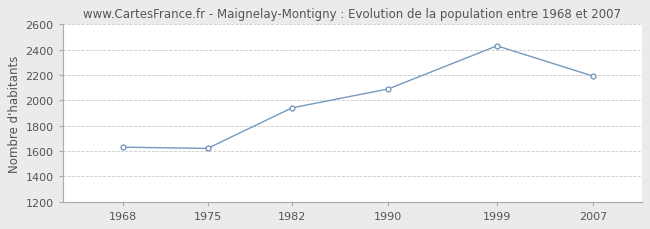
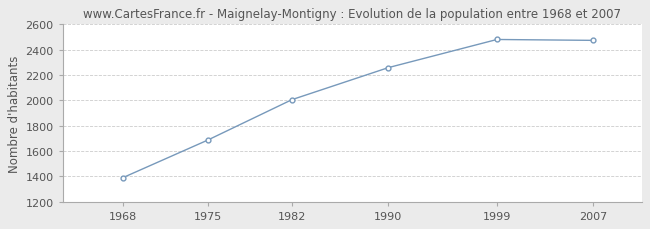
1968: 1630 -> 1390
1975: 1620 -> 1680
1982: 1940 -> 2000
1990: 2090 -> 2260
1999: 2430 -> 2480
2007: 2190 -> 2470
